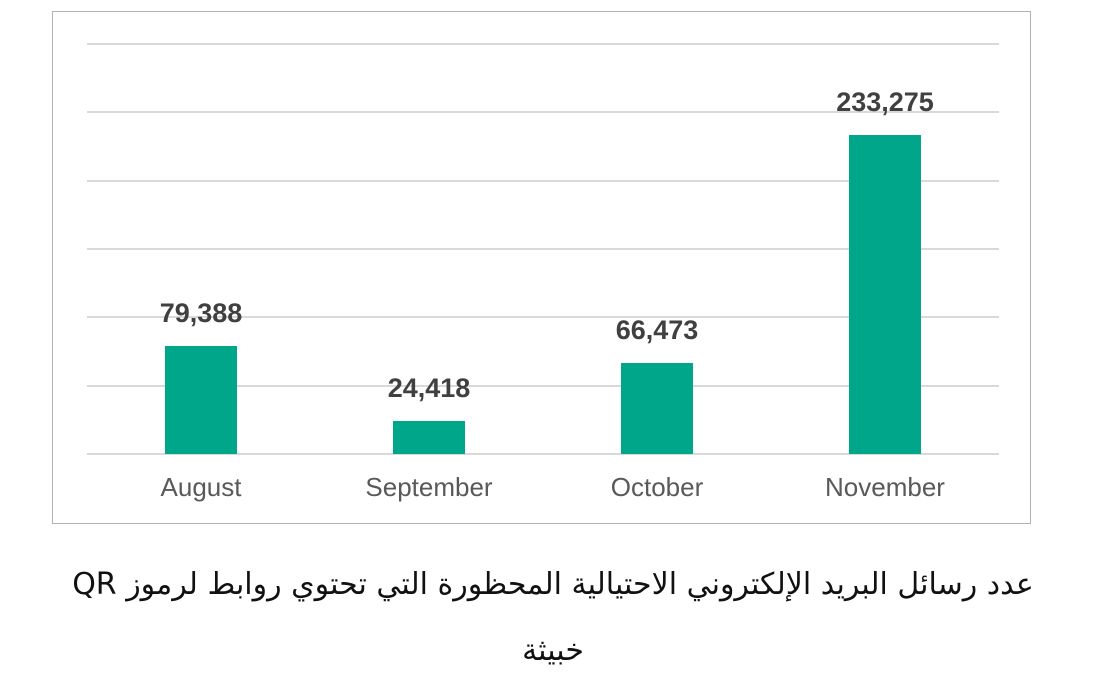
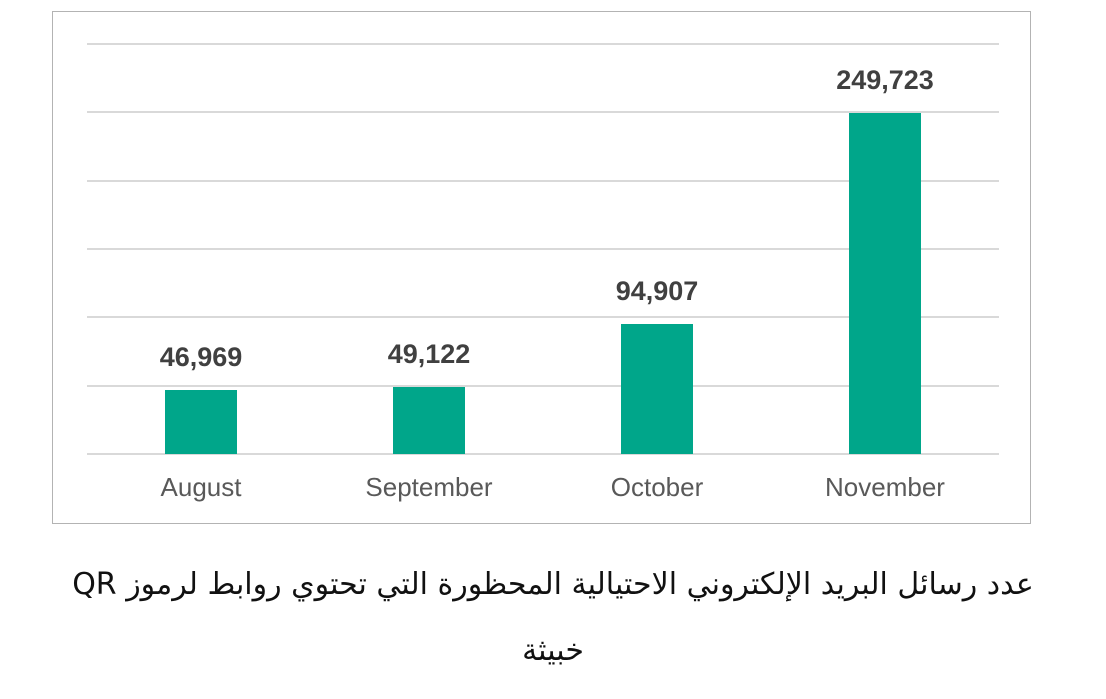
August: 79,388 -> 46,969
September: 24,418 -> 49,122
October: 66,473 -> 94,907
November: 233,275 -> 249,723
